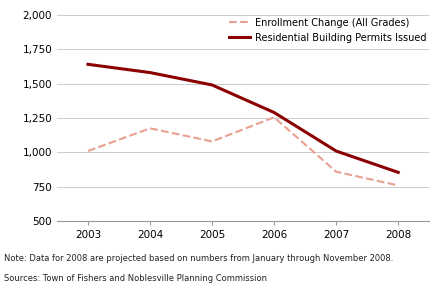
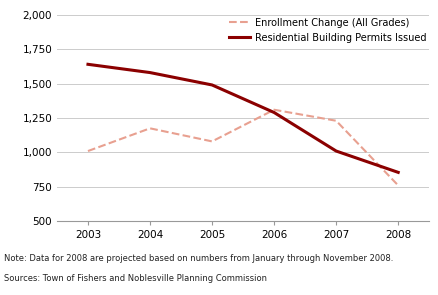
Enrollment Change (All Grades)/2006: 1,260 -> 1,310
Enrollment Change (All Grades)/2007: 860 -> 1,230
